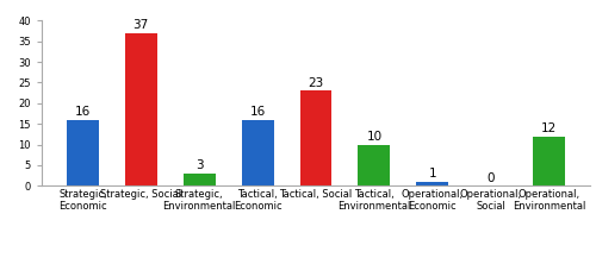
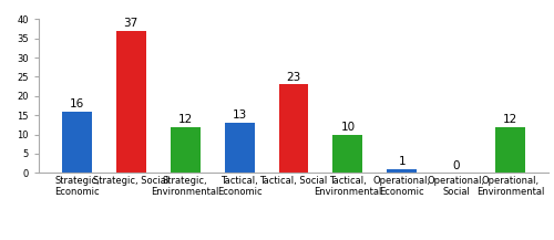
Strategic, Environmental: 3 -> 12
Tactical, Economic: 16 -> 13
